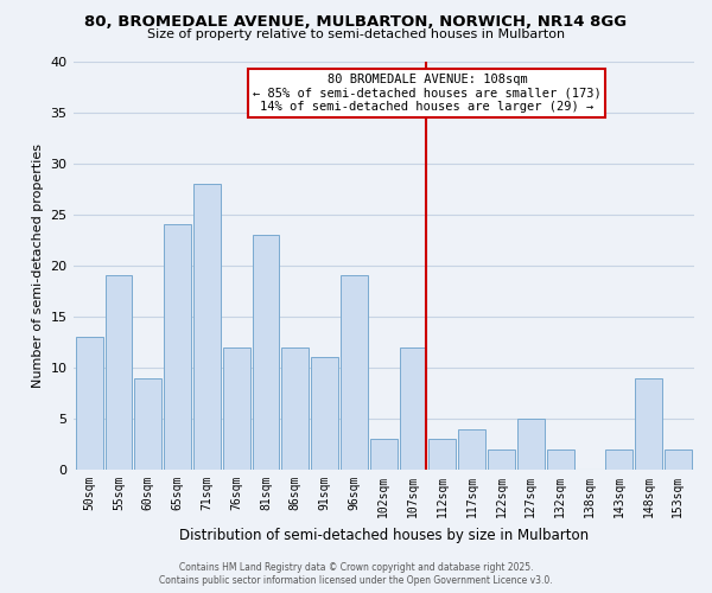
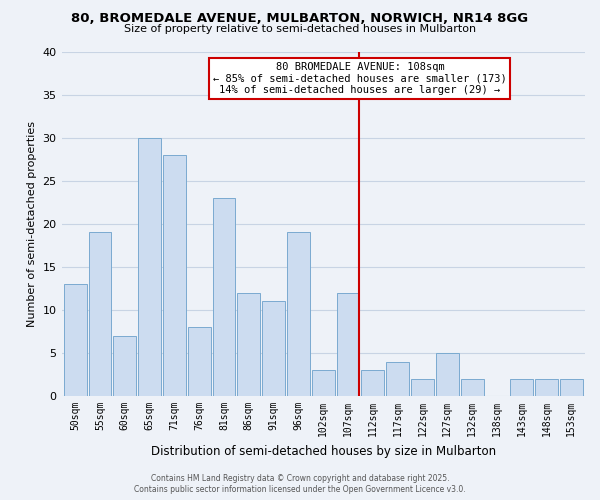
60sqm: 9 -> 7
65sqm: 24 -> 30
76sqm: 12 -> 8
148sqm: 9 -> 2
